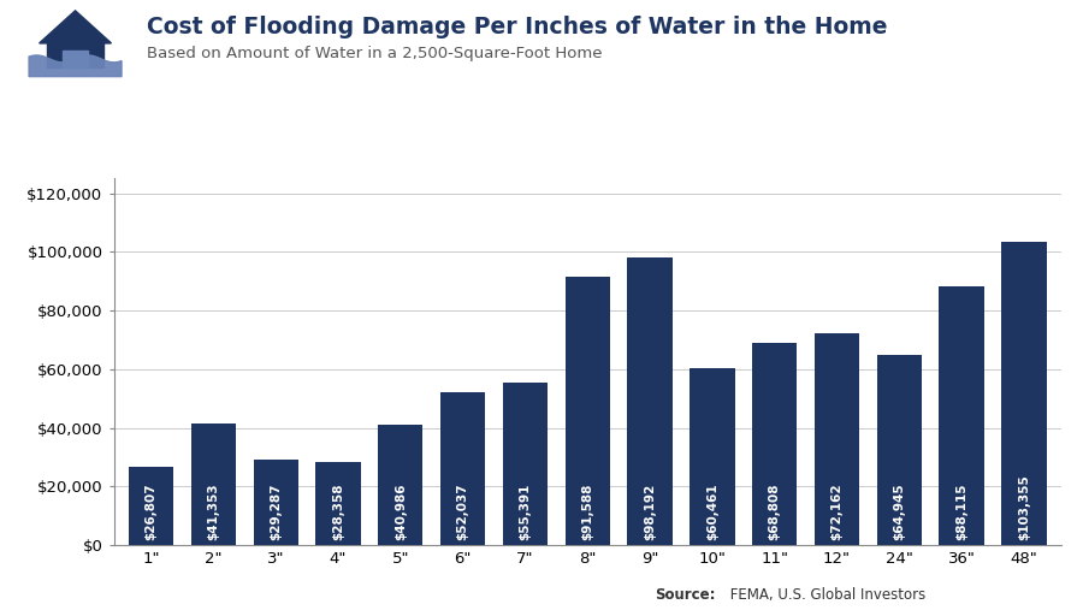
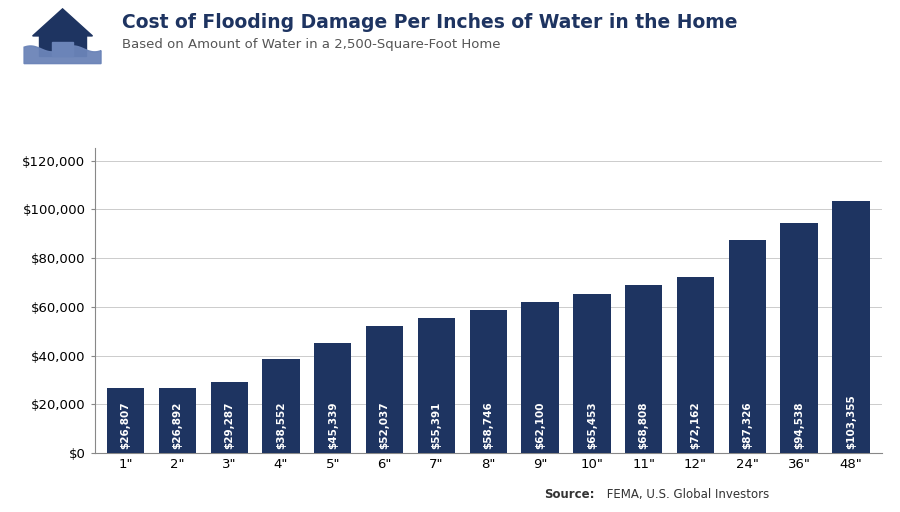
2": $41,353 -> $26,892
4": $28,358 -> $38,552
5": $40,986 -> $45,339
8": $91,588 -> $58,746
9": $98,192 -> $62,100
10": $60,461 -> $65,453
24": $64,945 -> $87,326
36": $88,115 -> $94,538
